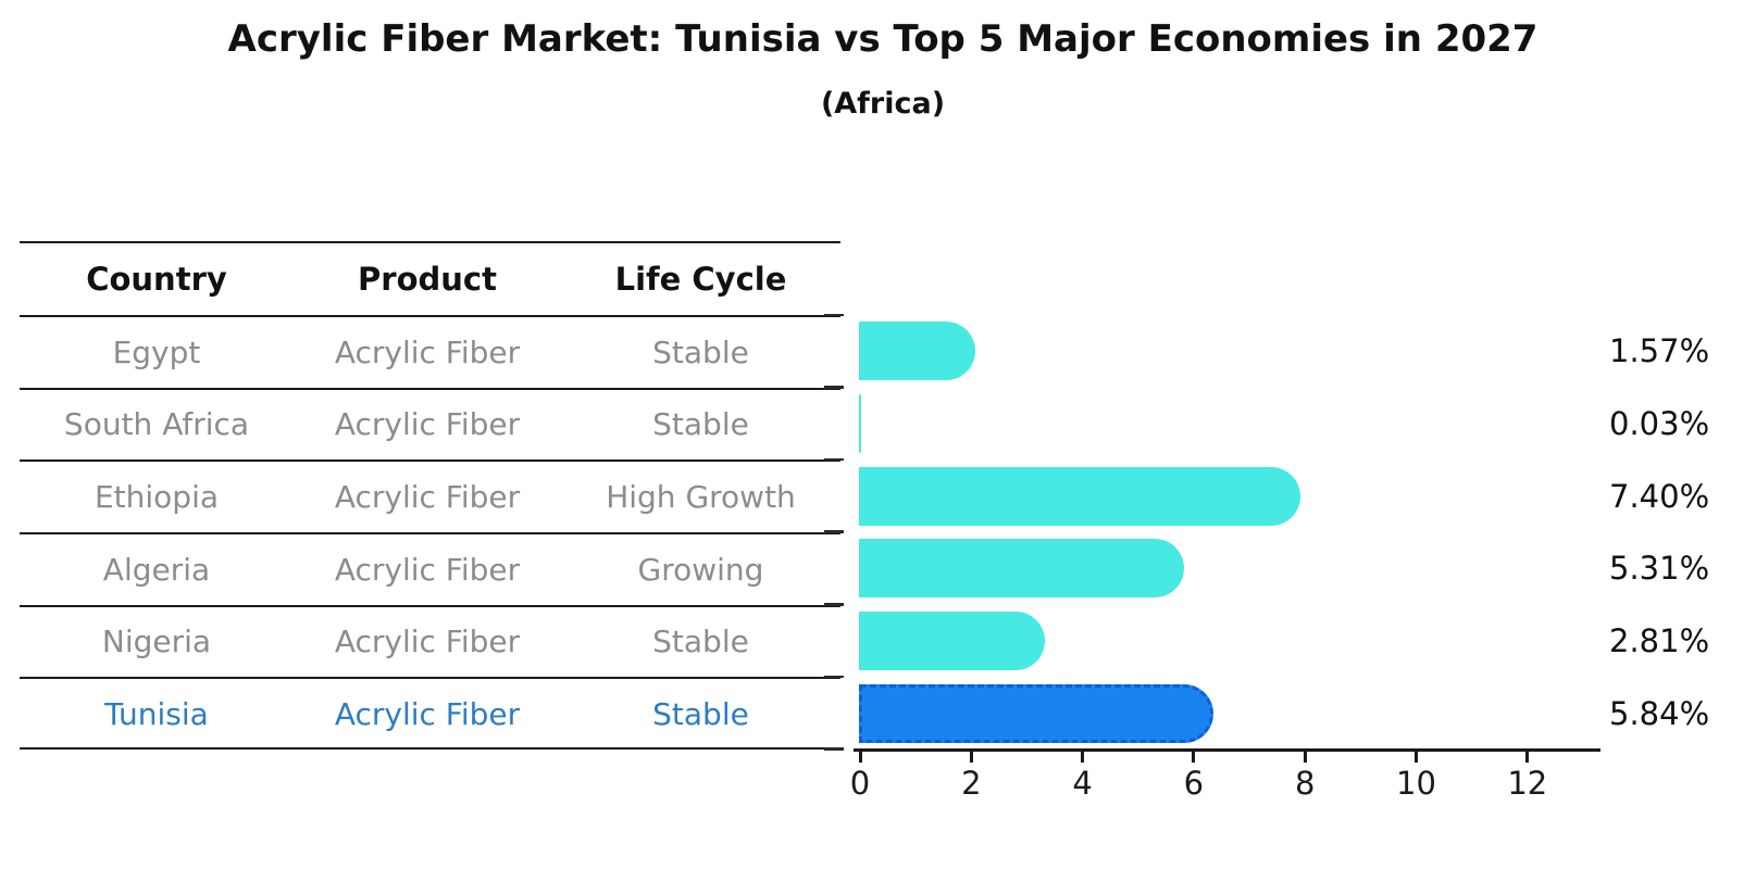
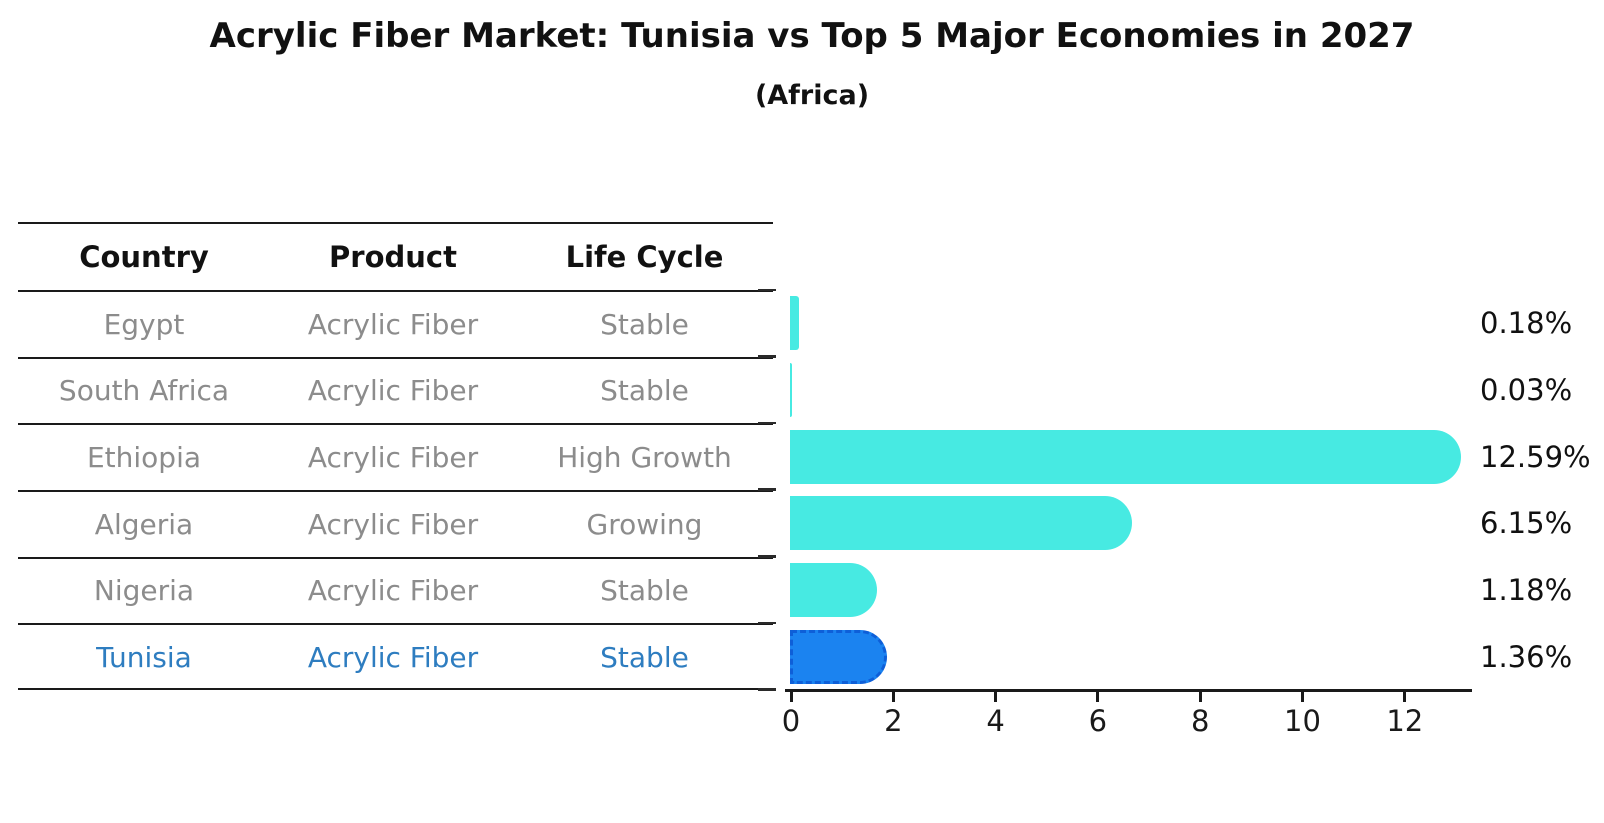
Egypt: 1.57% -> 0.18%
Ethiopia: 7.40% -> 12.59%
Algeria: 5.31% -> 6.15%
Nigeria: 2.81% -> 1.18%
Tunisia: 5.84% -> 1.36%
